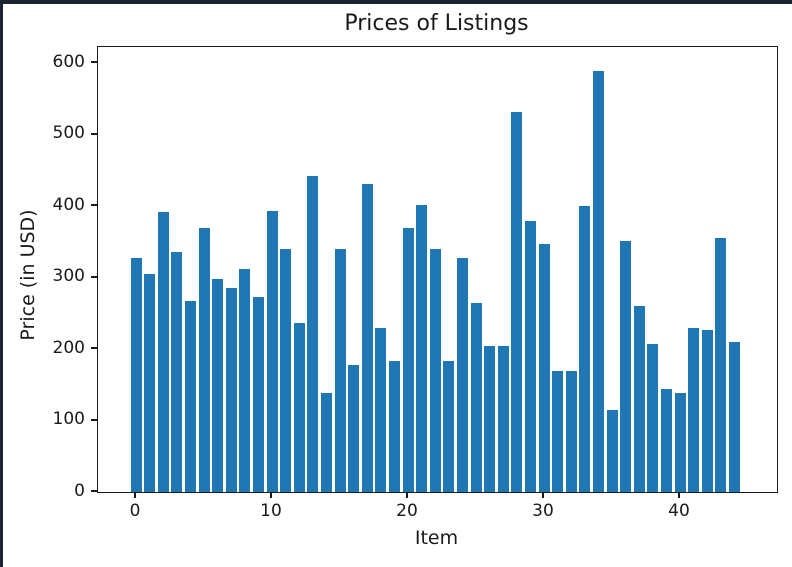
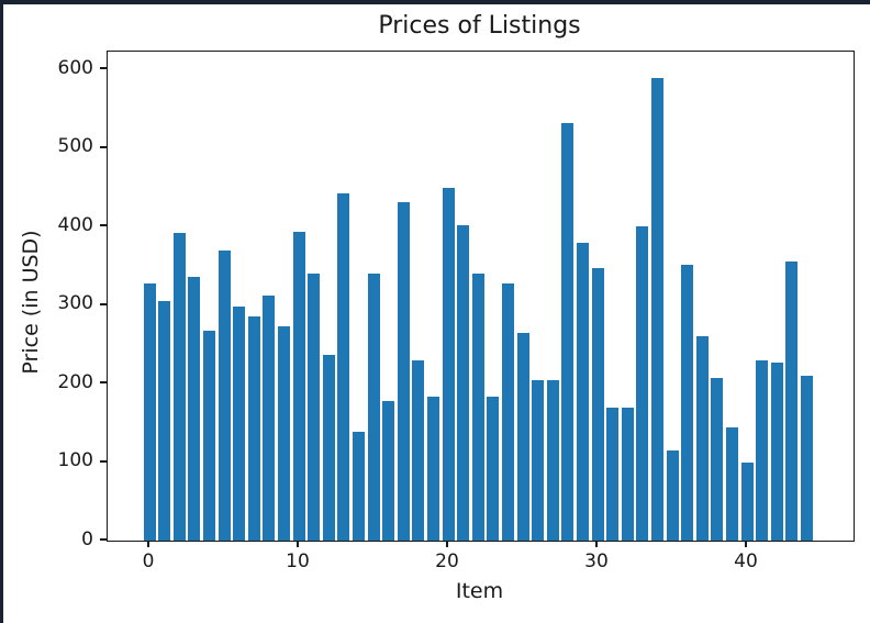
20: 370 -> 450
40: 140 -> 100
